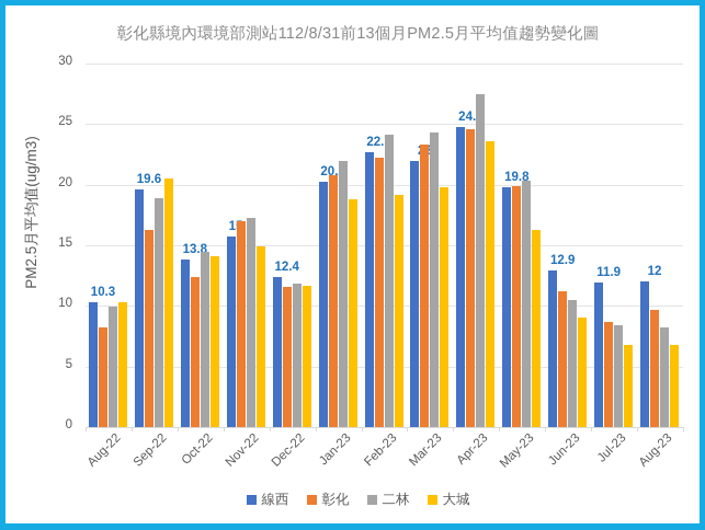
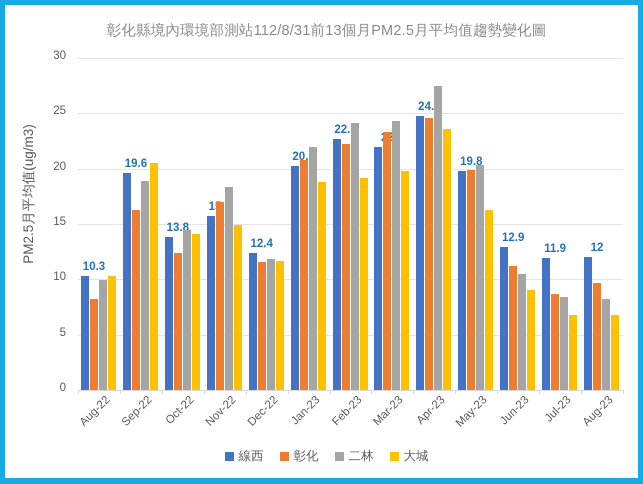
二林/Nov-22: 17.3 -> 18.3
